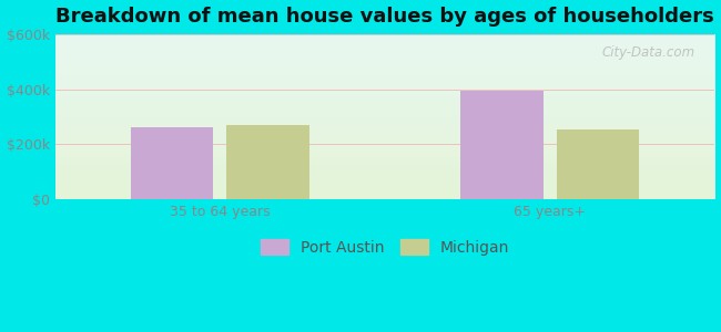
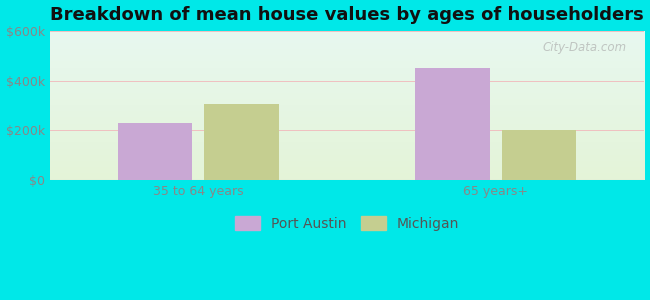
Port Austin/35 to 64 years: $262k -> $230k
Michigan/35 to 64 years: $270k -> $305k
Port Austin/65 years+: $393k -> $450k
Michigan/65 years+: $255k -> $200k
